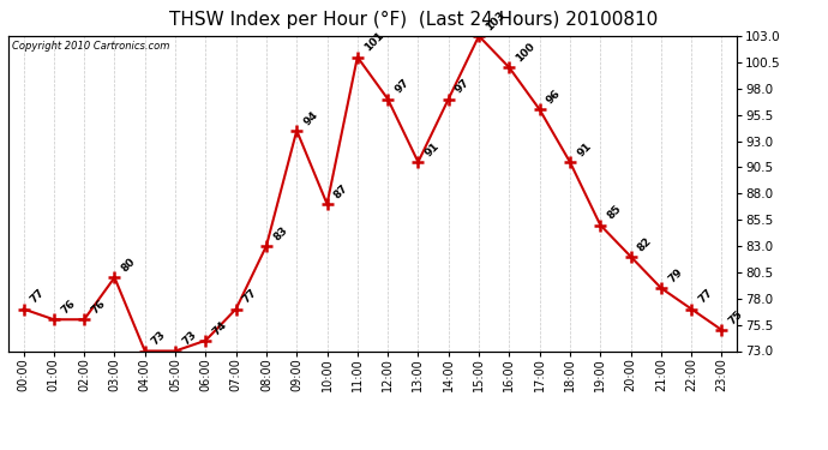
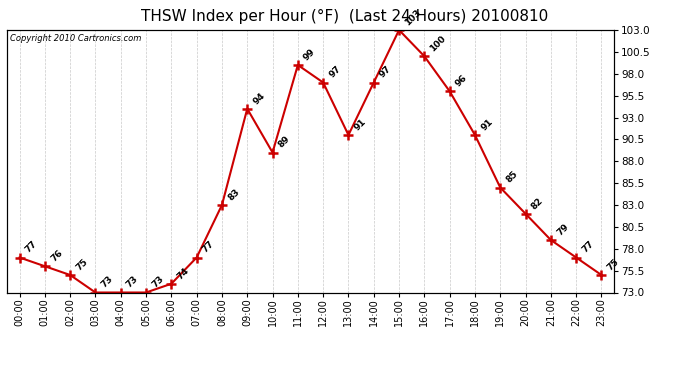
02:00: 76 -> 75
03:00: 80 -> 73
10:00: 87 -> 89
11:00: 101 -> 99
